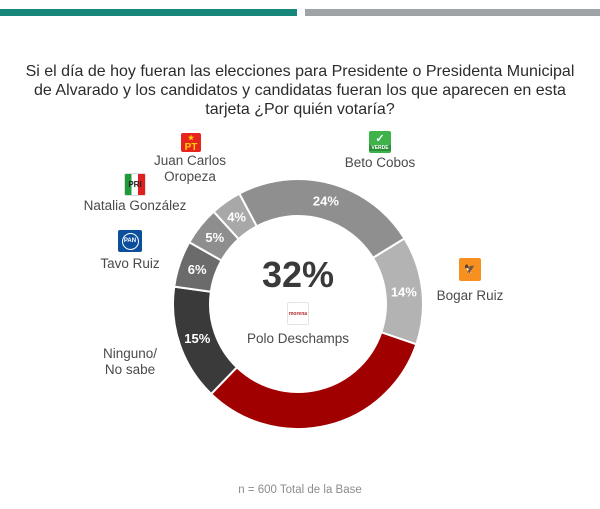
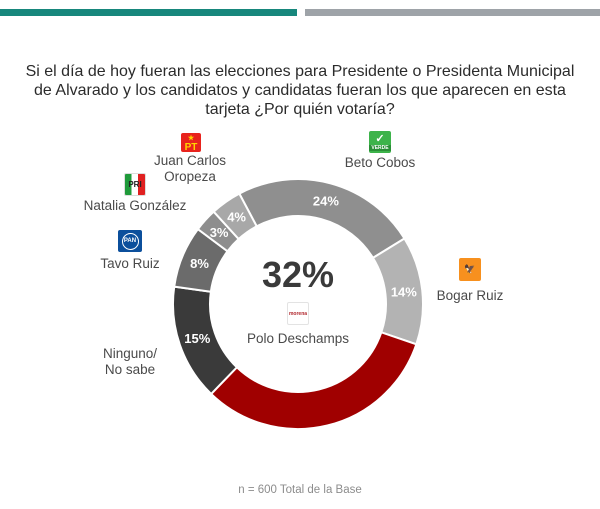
Tavo Ruiz: 6% -> 8%
Natalia González: 5% -> 3%
